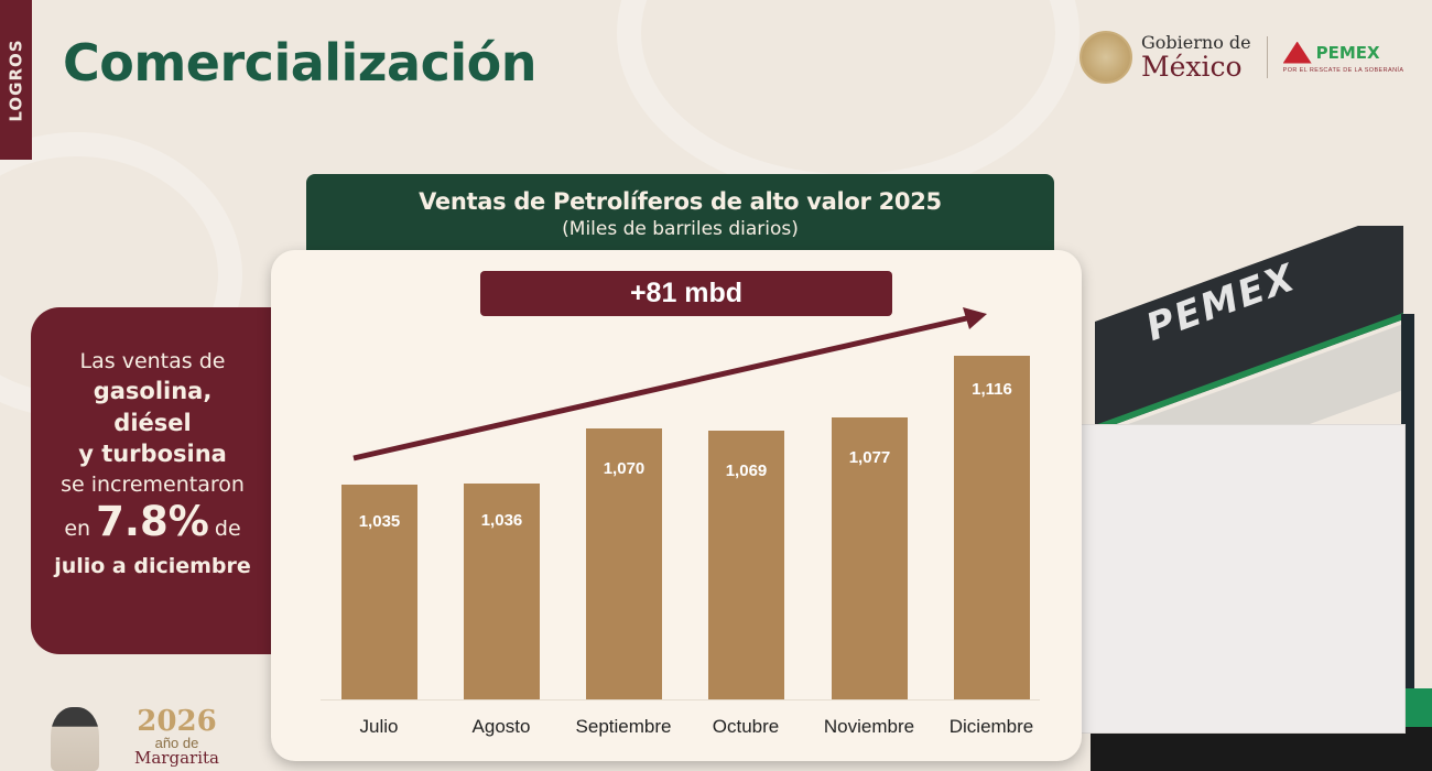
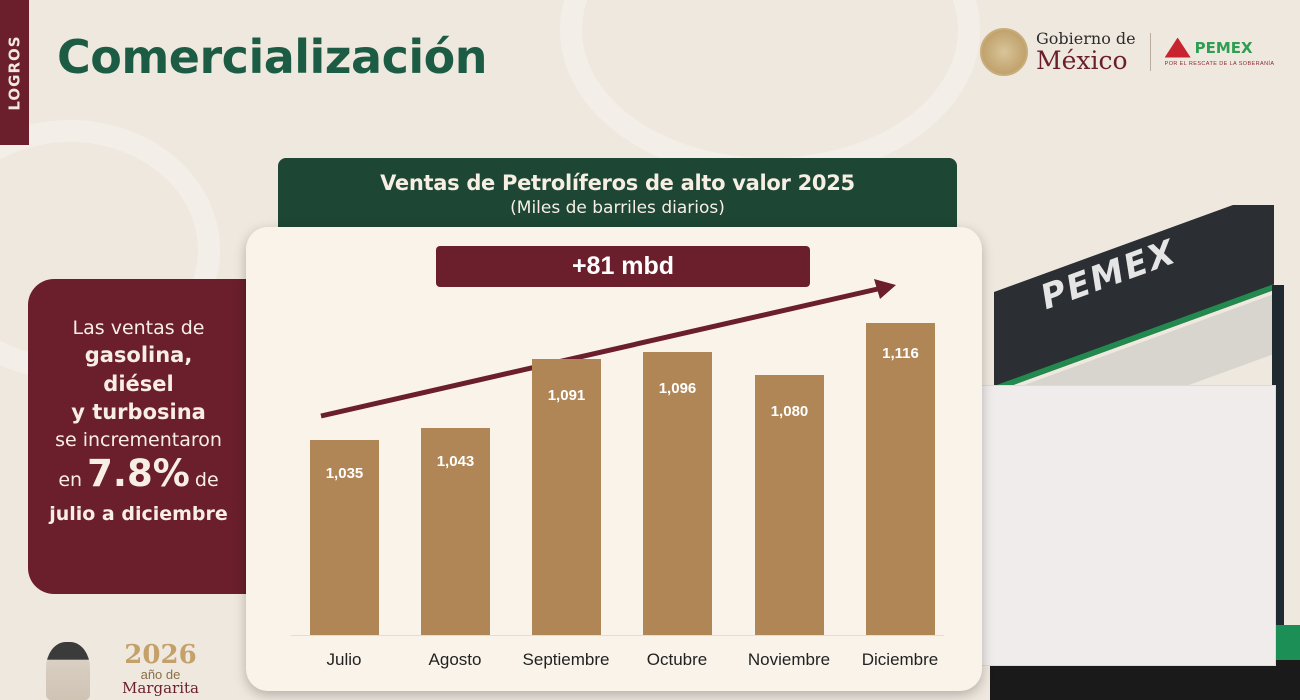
Agosto: 1,036 -> 1,043
Septiembre: 1,070 -> 1,091
Octubre: 1,069 -> 1,096
Noviembre: 1,077 -> 1,080
